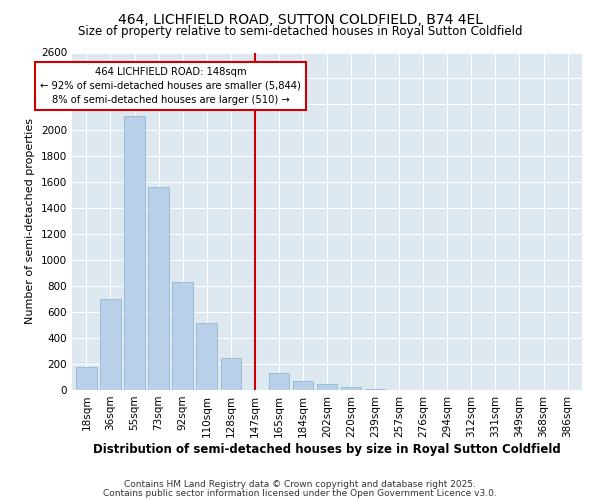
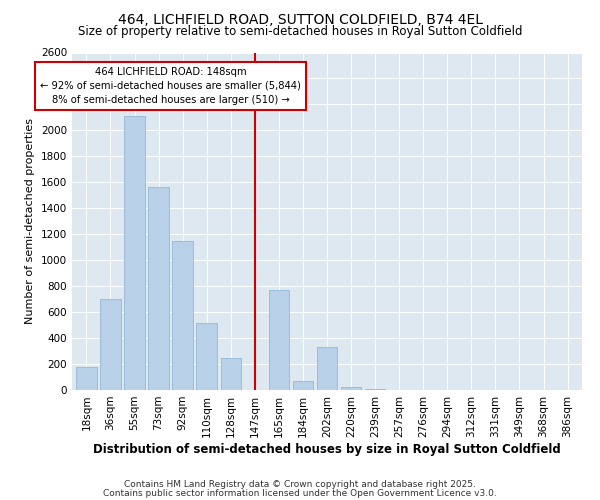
92sqm: 830 -> 1150
165sqm: 130 -> 770
202sqm: 40 -> 330
